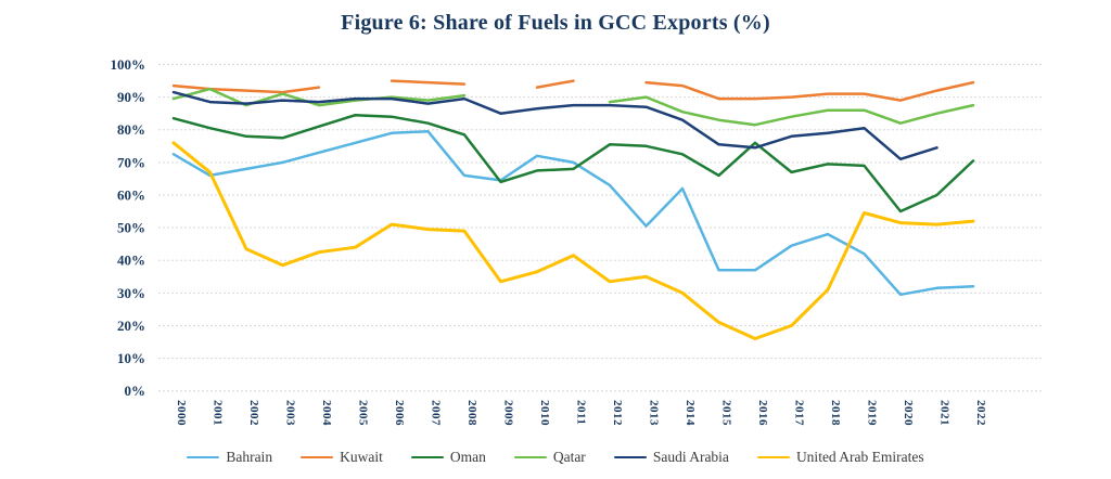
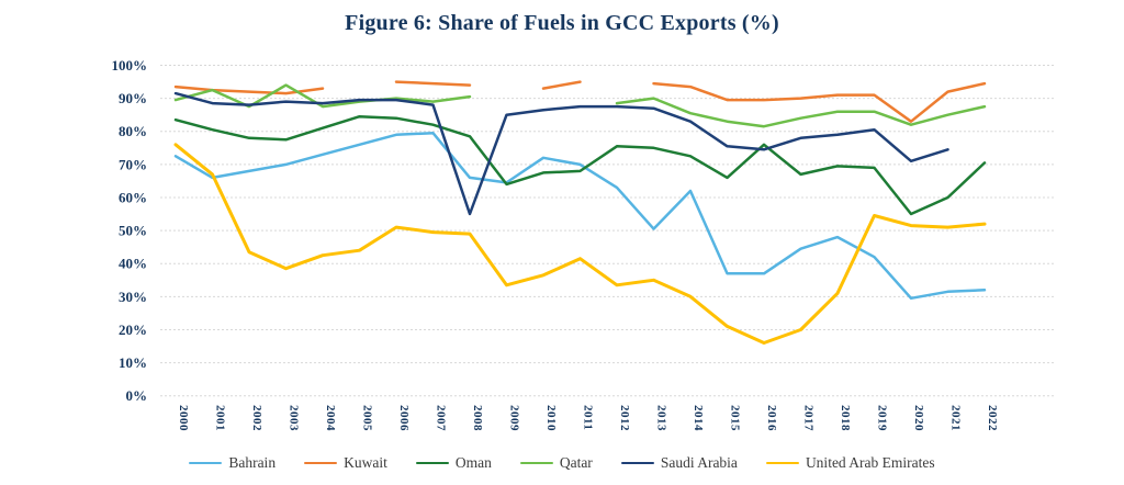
Qatar/2003: 91% -> 94%
Saudi Arabia/2008: 90% -> 55%
Kuwait/2020: 89% -> 83%
